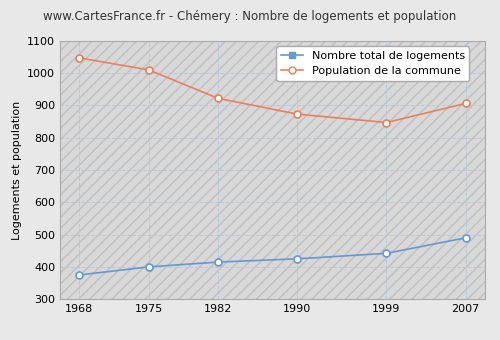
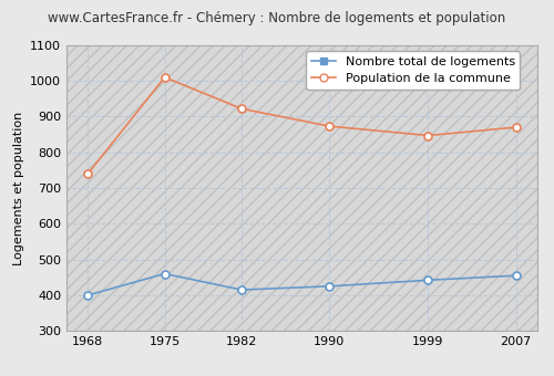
Nombre total de logements/1968: 375 -> 400
Population de la commune/1968: 1047 -> 740
Nombre total de logements/1975: 400 -> 460
Nombre total de logements/2007: 490 -> 455
Population de la commune/2007: 906 -> 870
